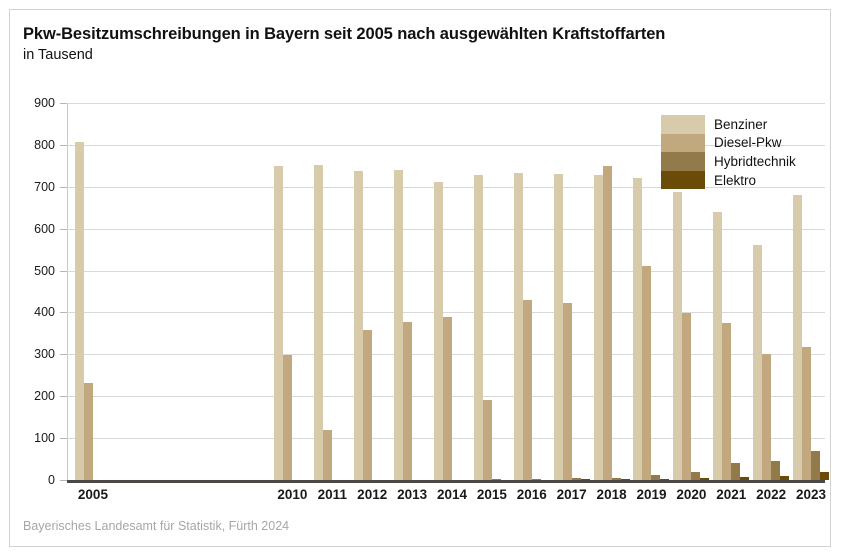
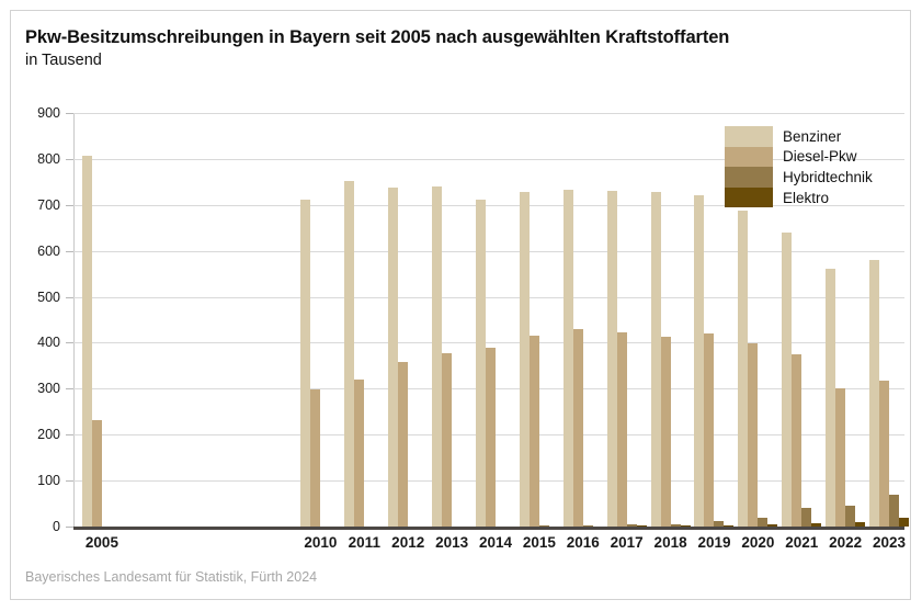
Benziner/2010: 750 -> 710
Diesel-Pkw/2011: 120 -> 320
Diesel-Pkw/2015: 190 -> 420
Diesel-Pkw/2018: 750 -> 410
Diesel-Pkw/2019: 510 -> 420
Benziner/2023: 680 -> 580
